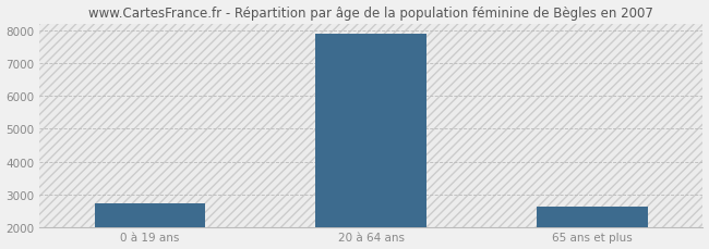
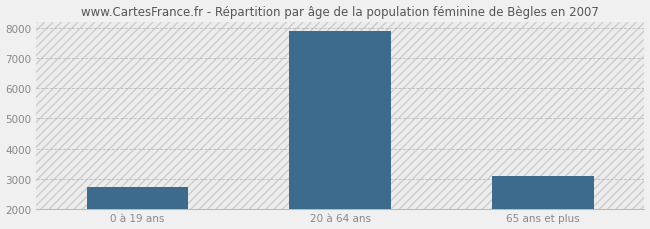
65 ans et plus: 2650 -> 3100
